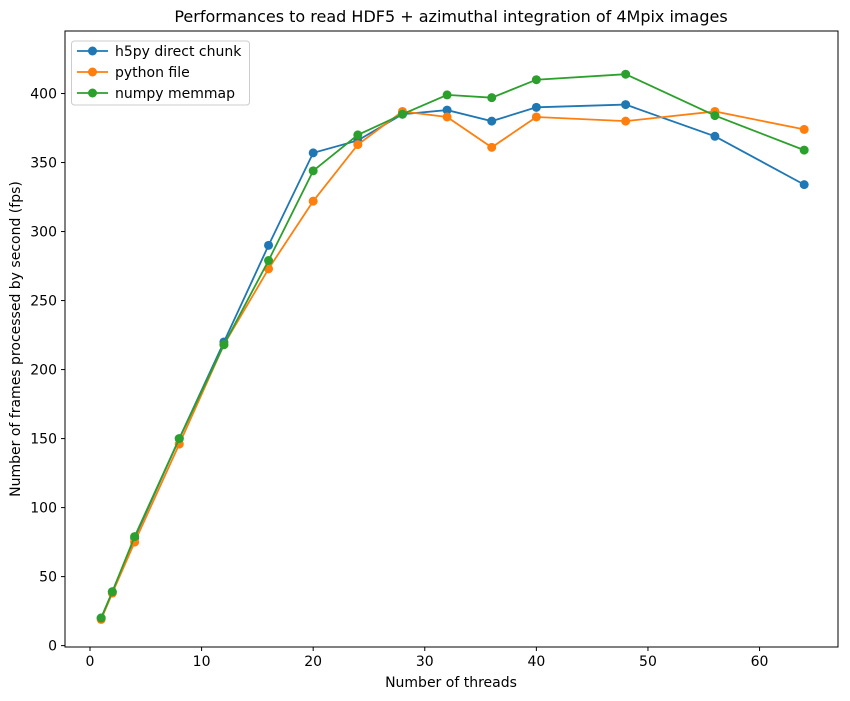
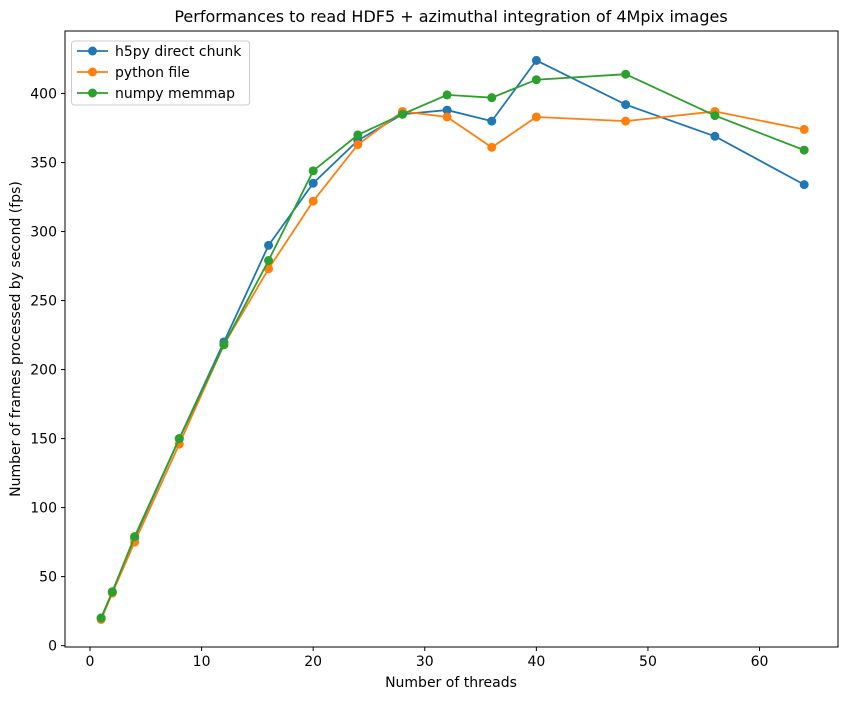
h5py direct chunk/20: 357 -> 335
h5py direct chunk/40: 390 -> 424
